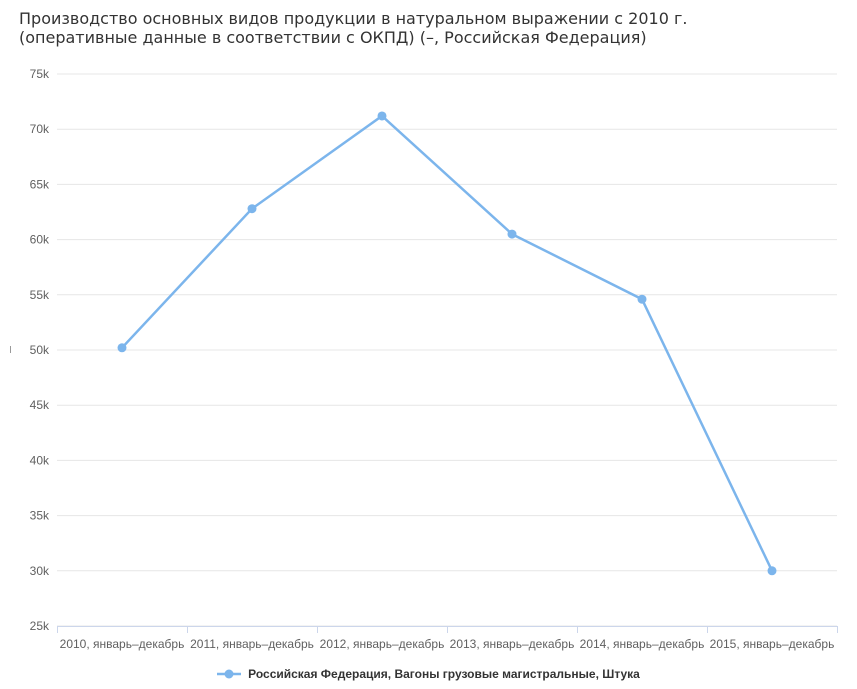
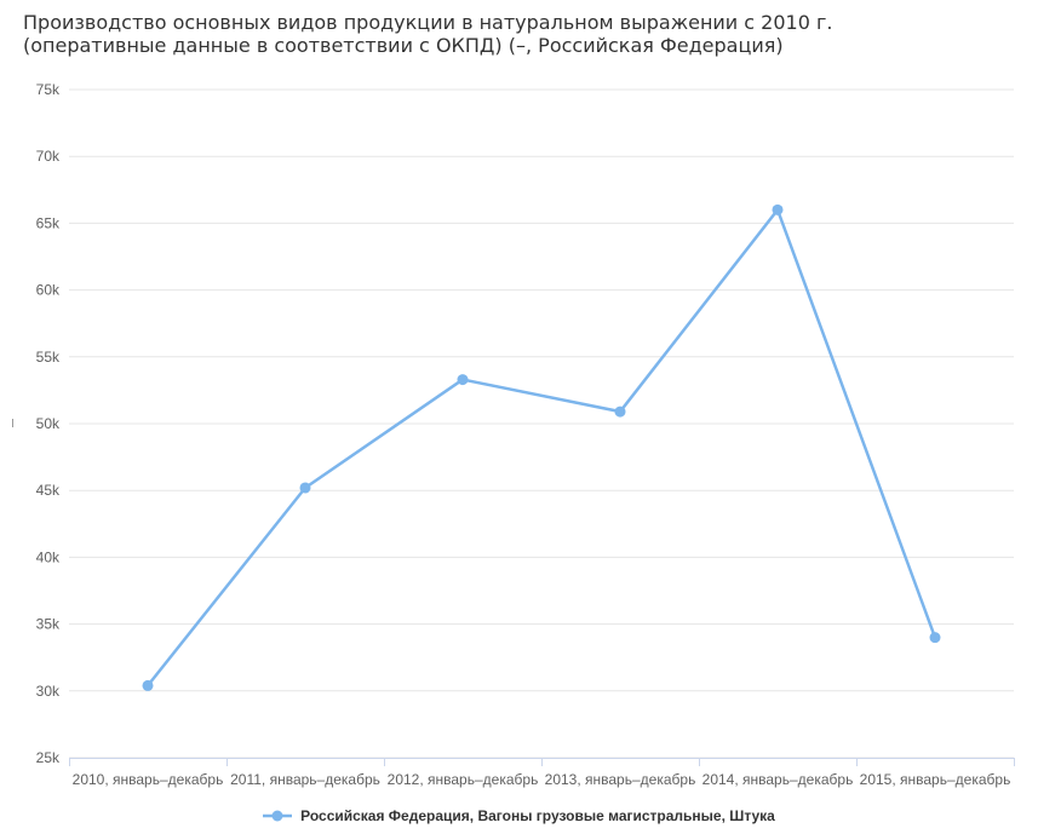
2010, январь–декабрь: 50.2k -> 30.4k
2011, январь–декабрь: 62.8k -> 45.2k
2012, январь–декабрь: 71.2k -> 53.3k
2013, январь–декабрь: 60.5k -> 50.9k
2014, январь–декабрь: 54.6k -> 66.0k
2015, январь–декабрь: 30.0k -> 34.0k
